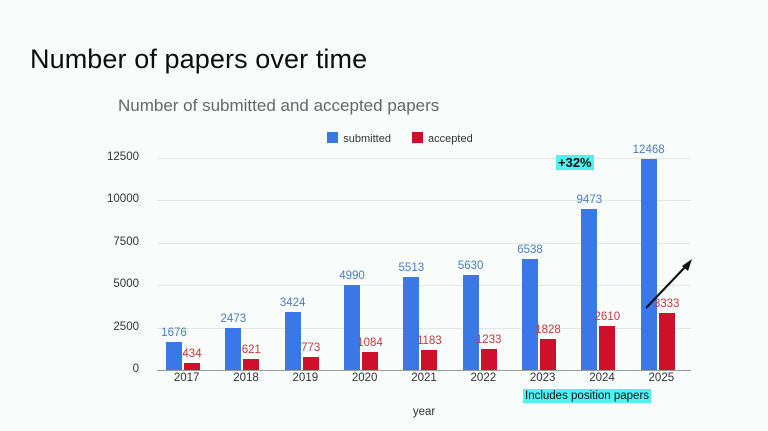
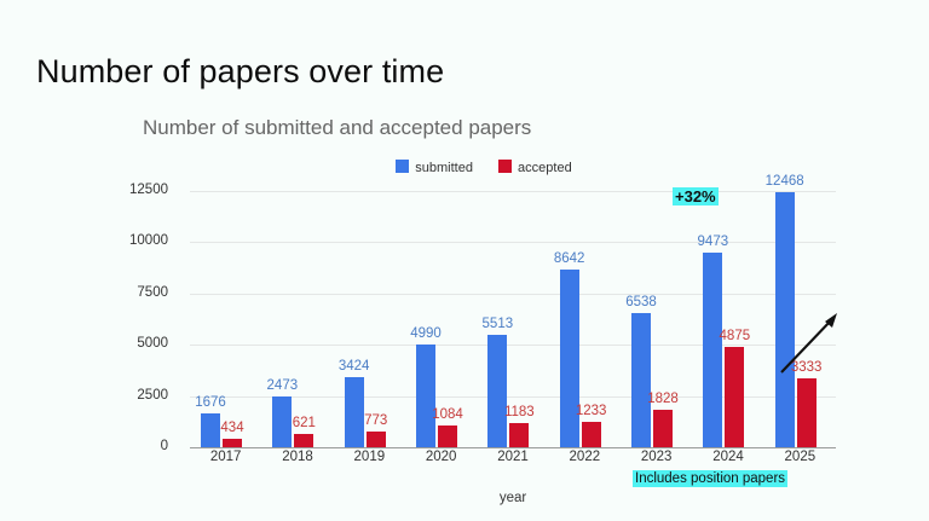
submitted/2022: 5630 -> 8642
accepted/2024: 2610 -> 4875
